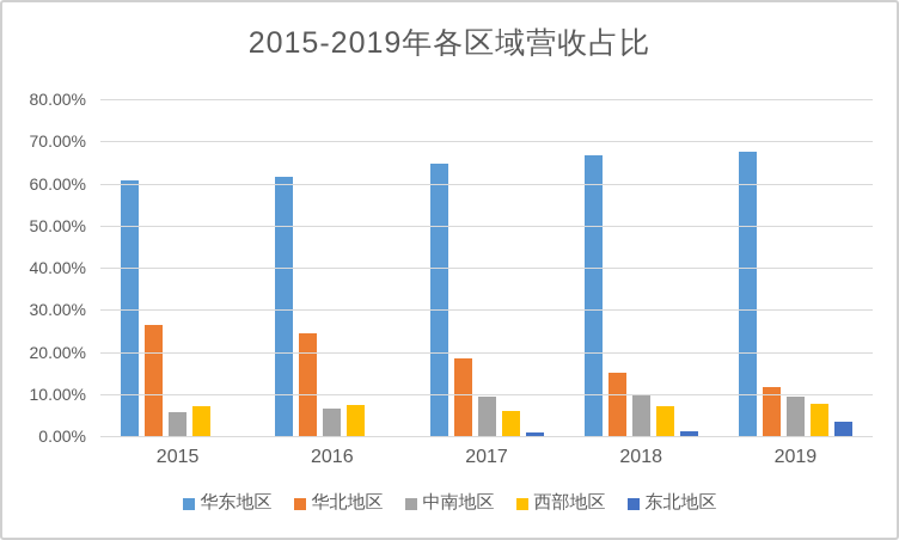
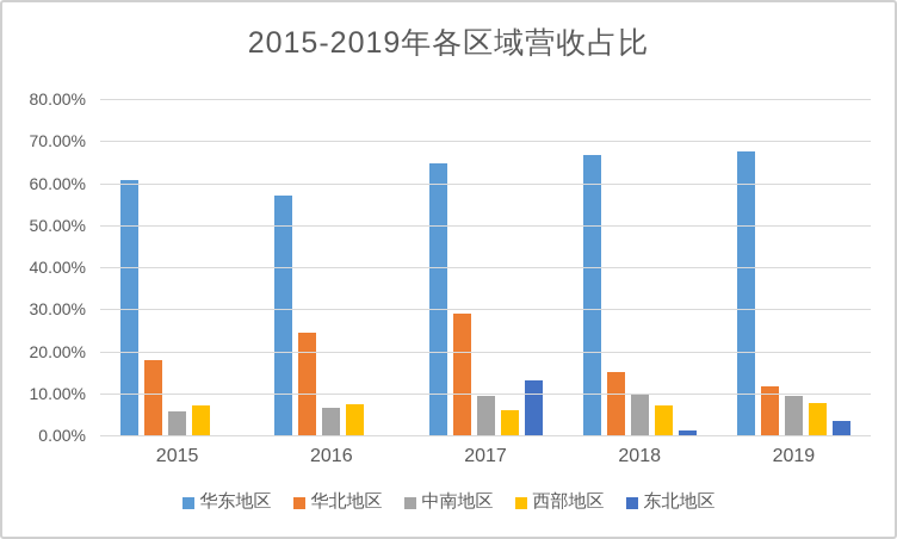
华北地区/2015: 26% -> 18%
华东地区/2016: 62% -> 57%
华北地区/2017: 18% -> 29%
东北地区/2017: 1% -> 13%
